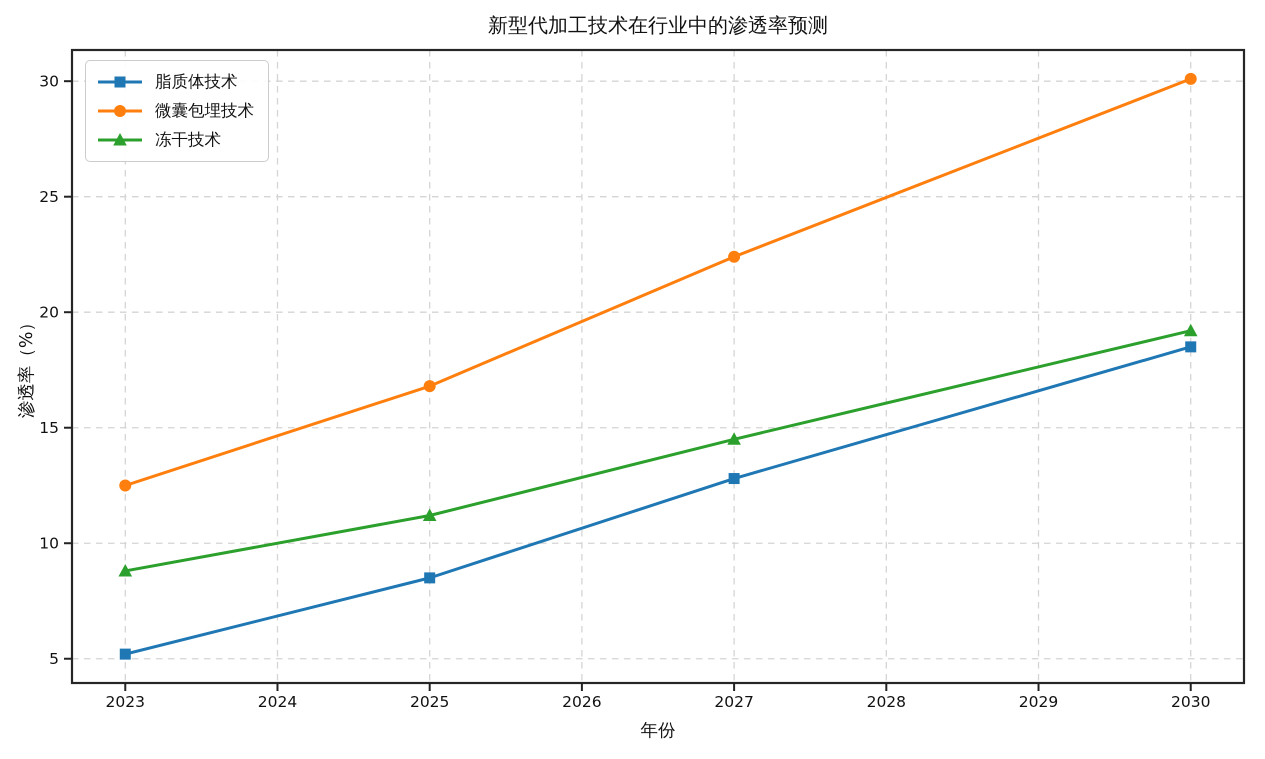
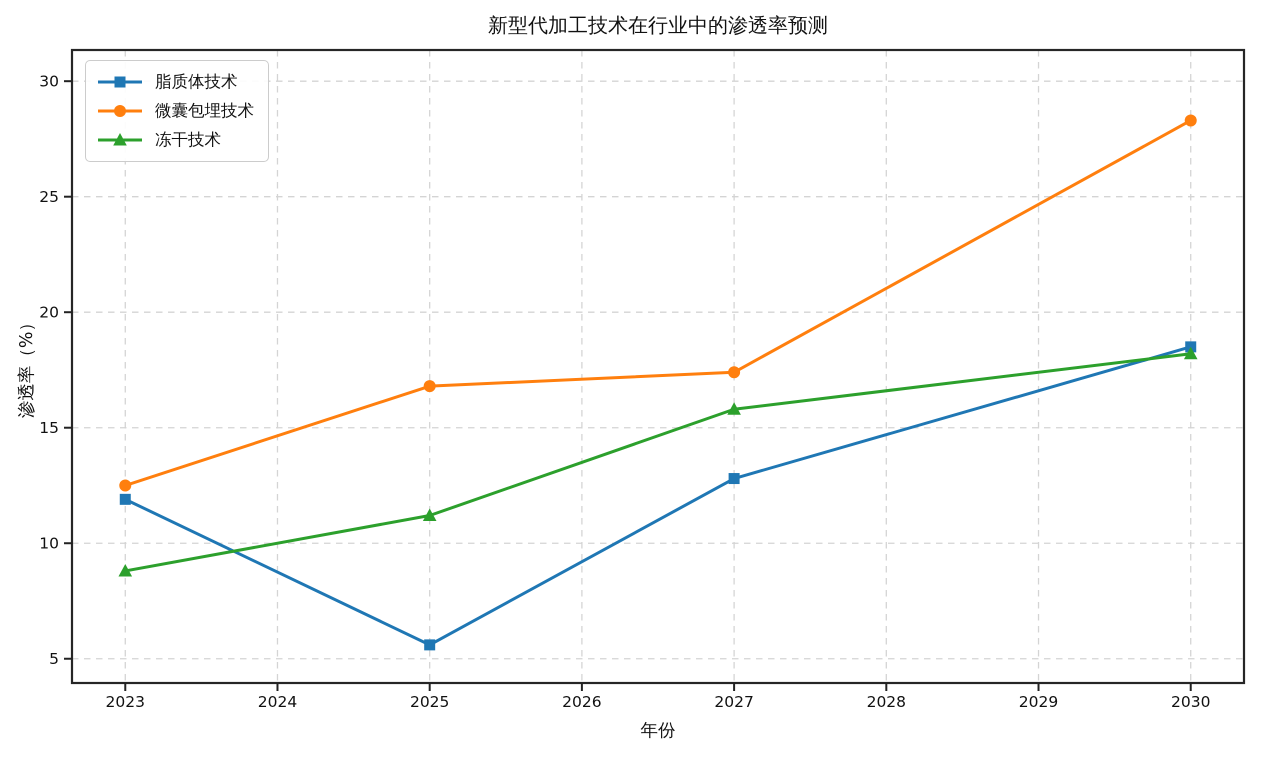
脂质体技术/2023: 5.2 -> 11.9
脂质体技术/2025: 8.5 -> 5.6
微囊包埋技术/2027: 22.4 -> 17.4
冻干技术/2027: 14.5 -> 15.8
微囊包埋技术/2030: 30.1 -> 28.3
冻干技术/2030: 19.2 -> 18.2
